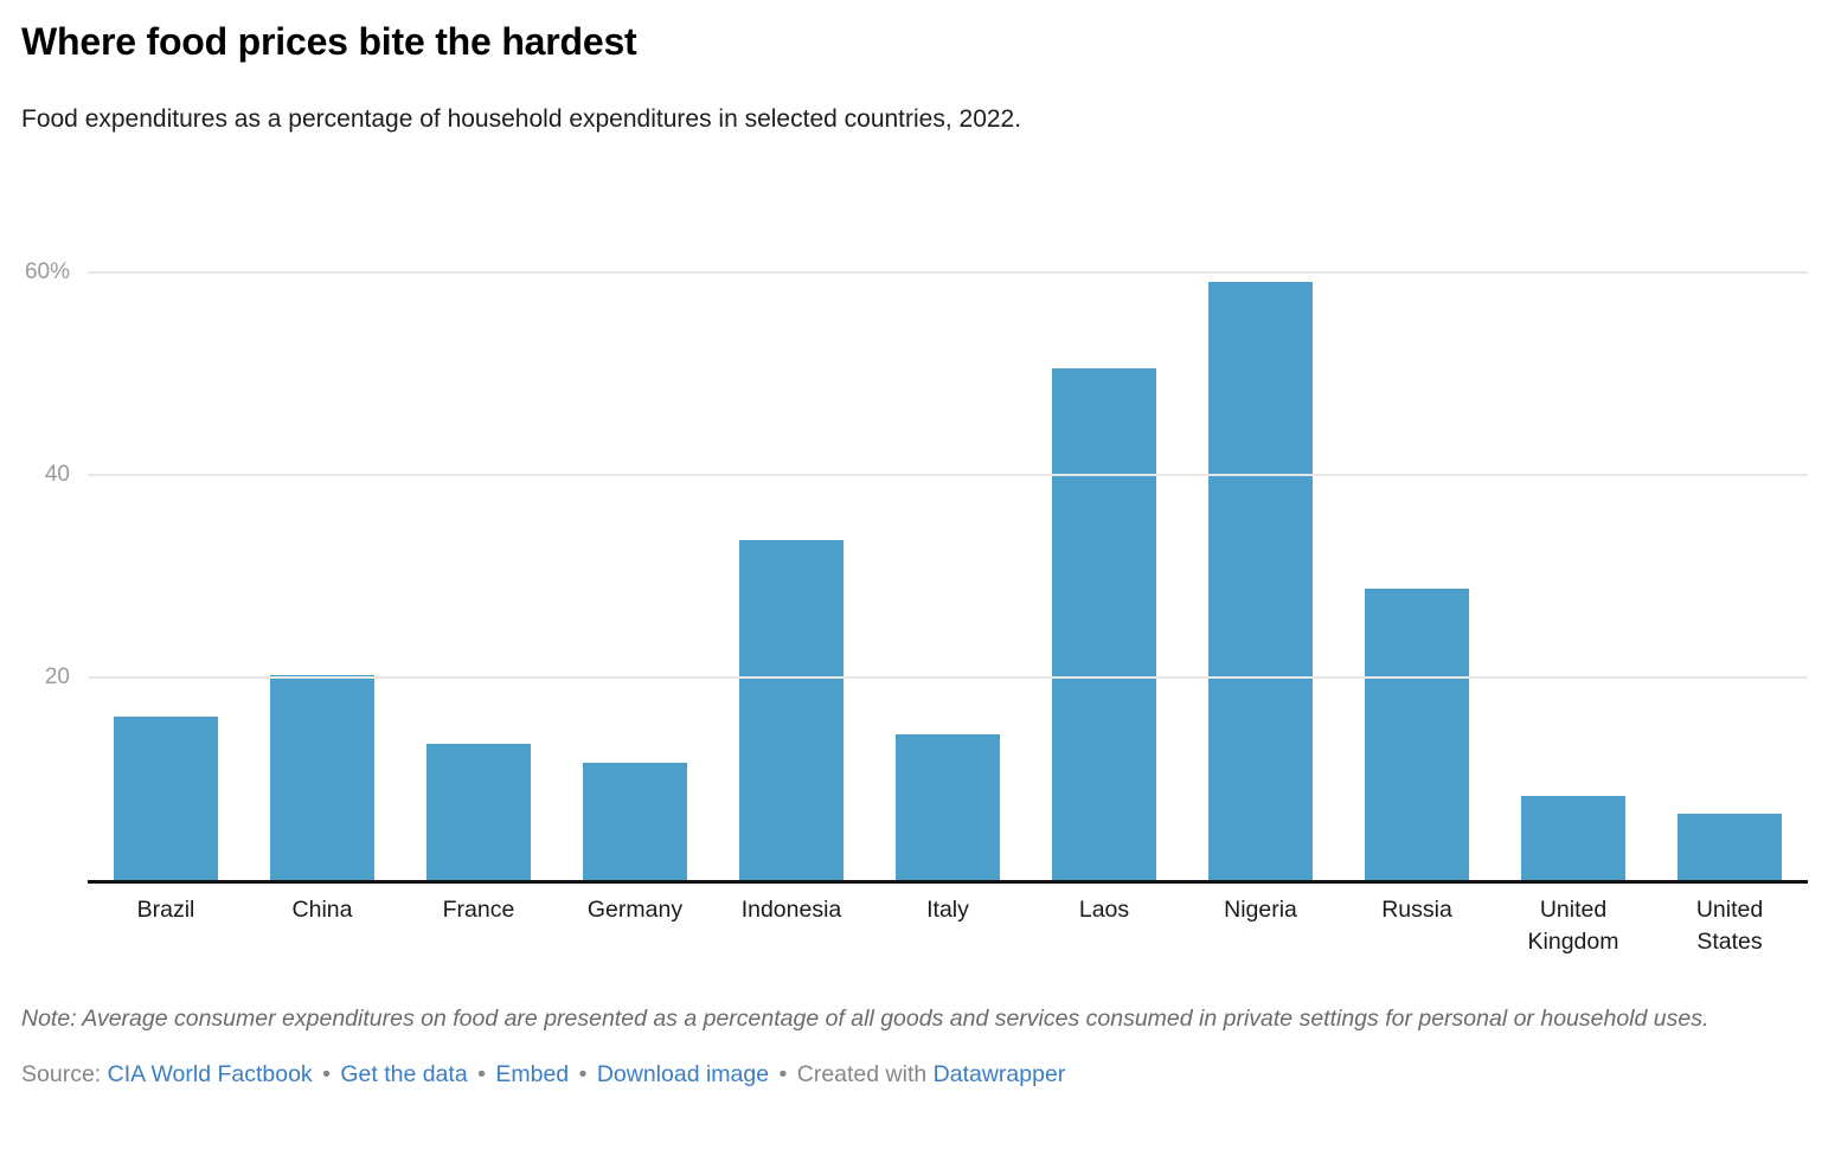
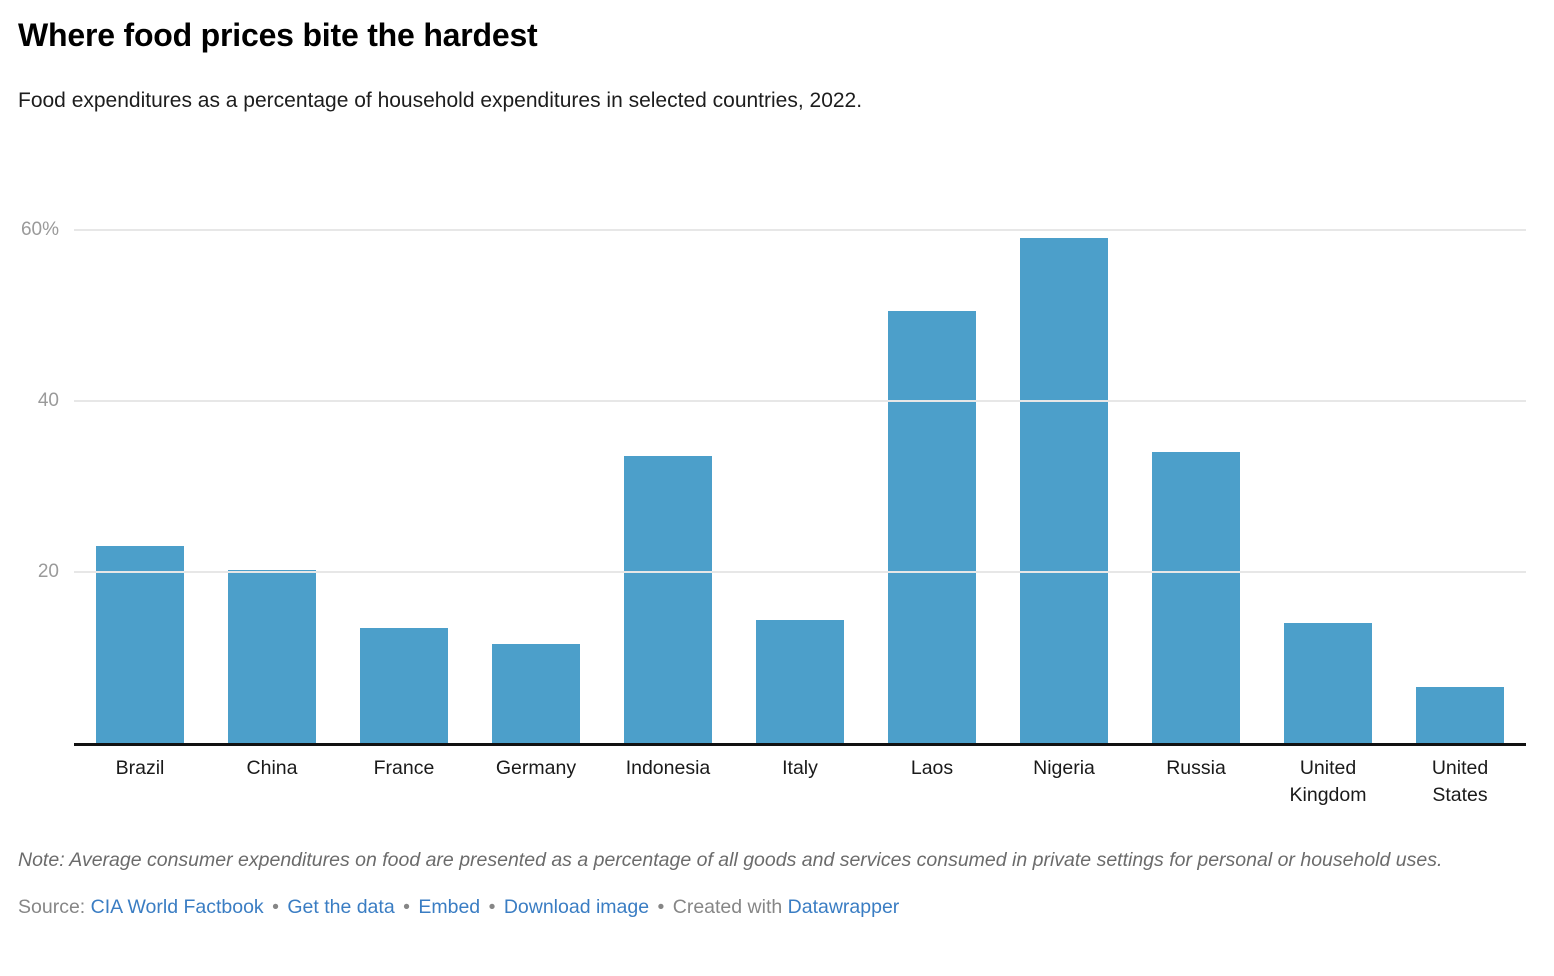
Brazil: 16% -> 23%
Russia: 29% -> 34%
United Kingdom: 8% -> 14%
